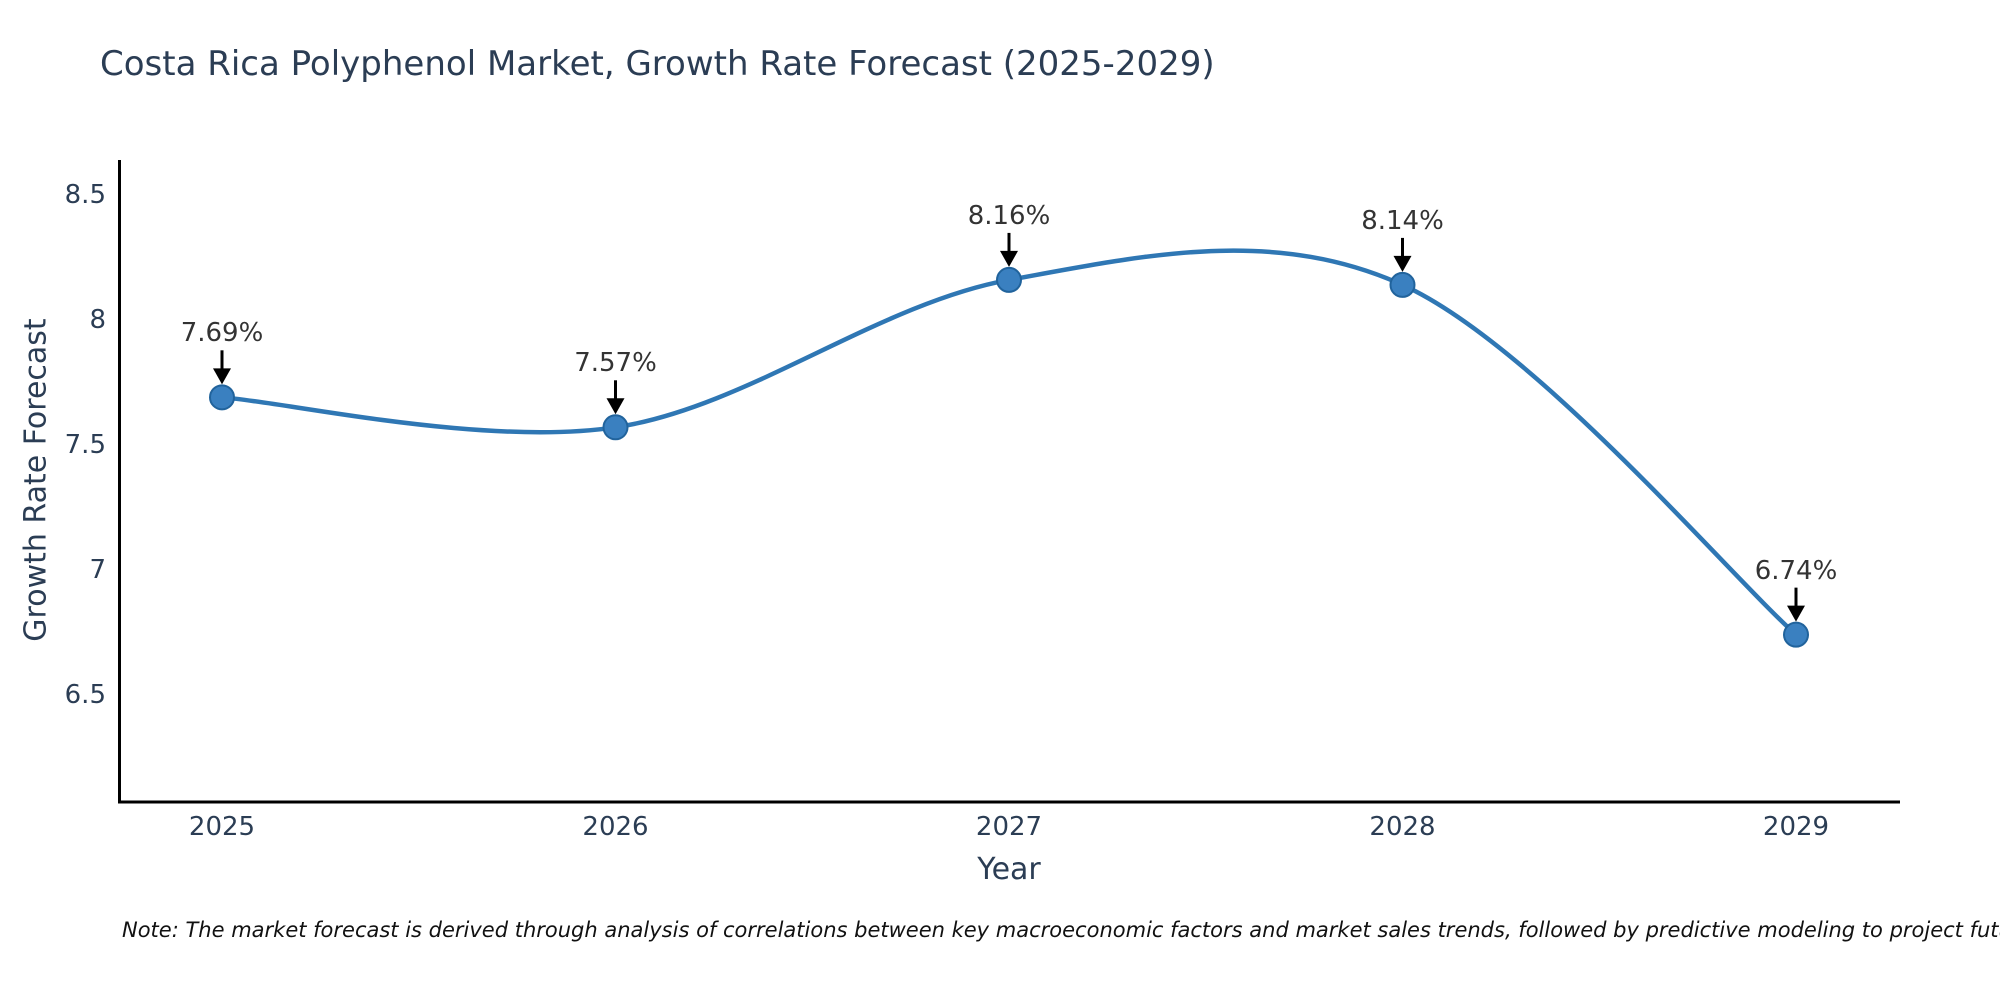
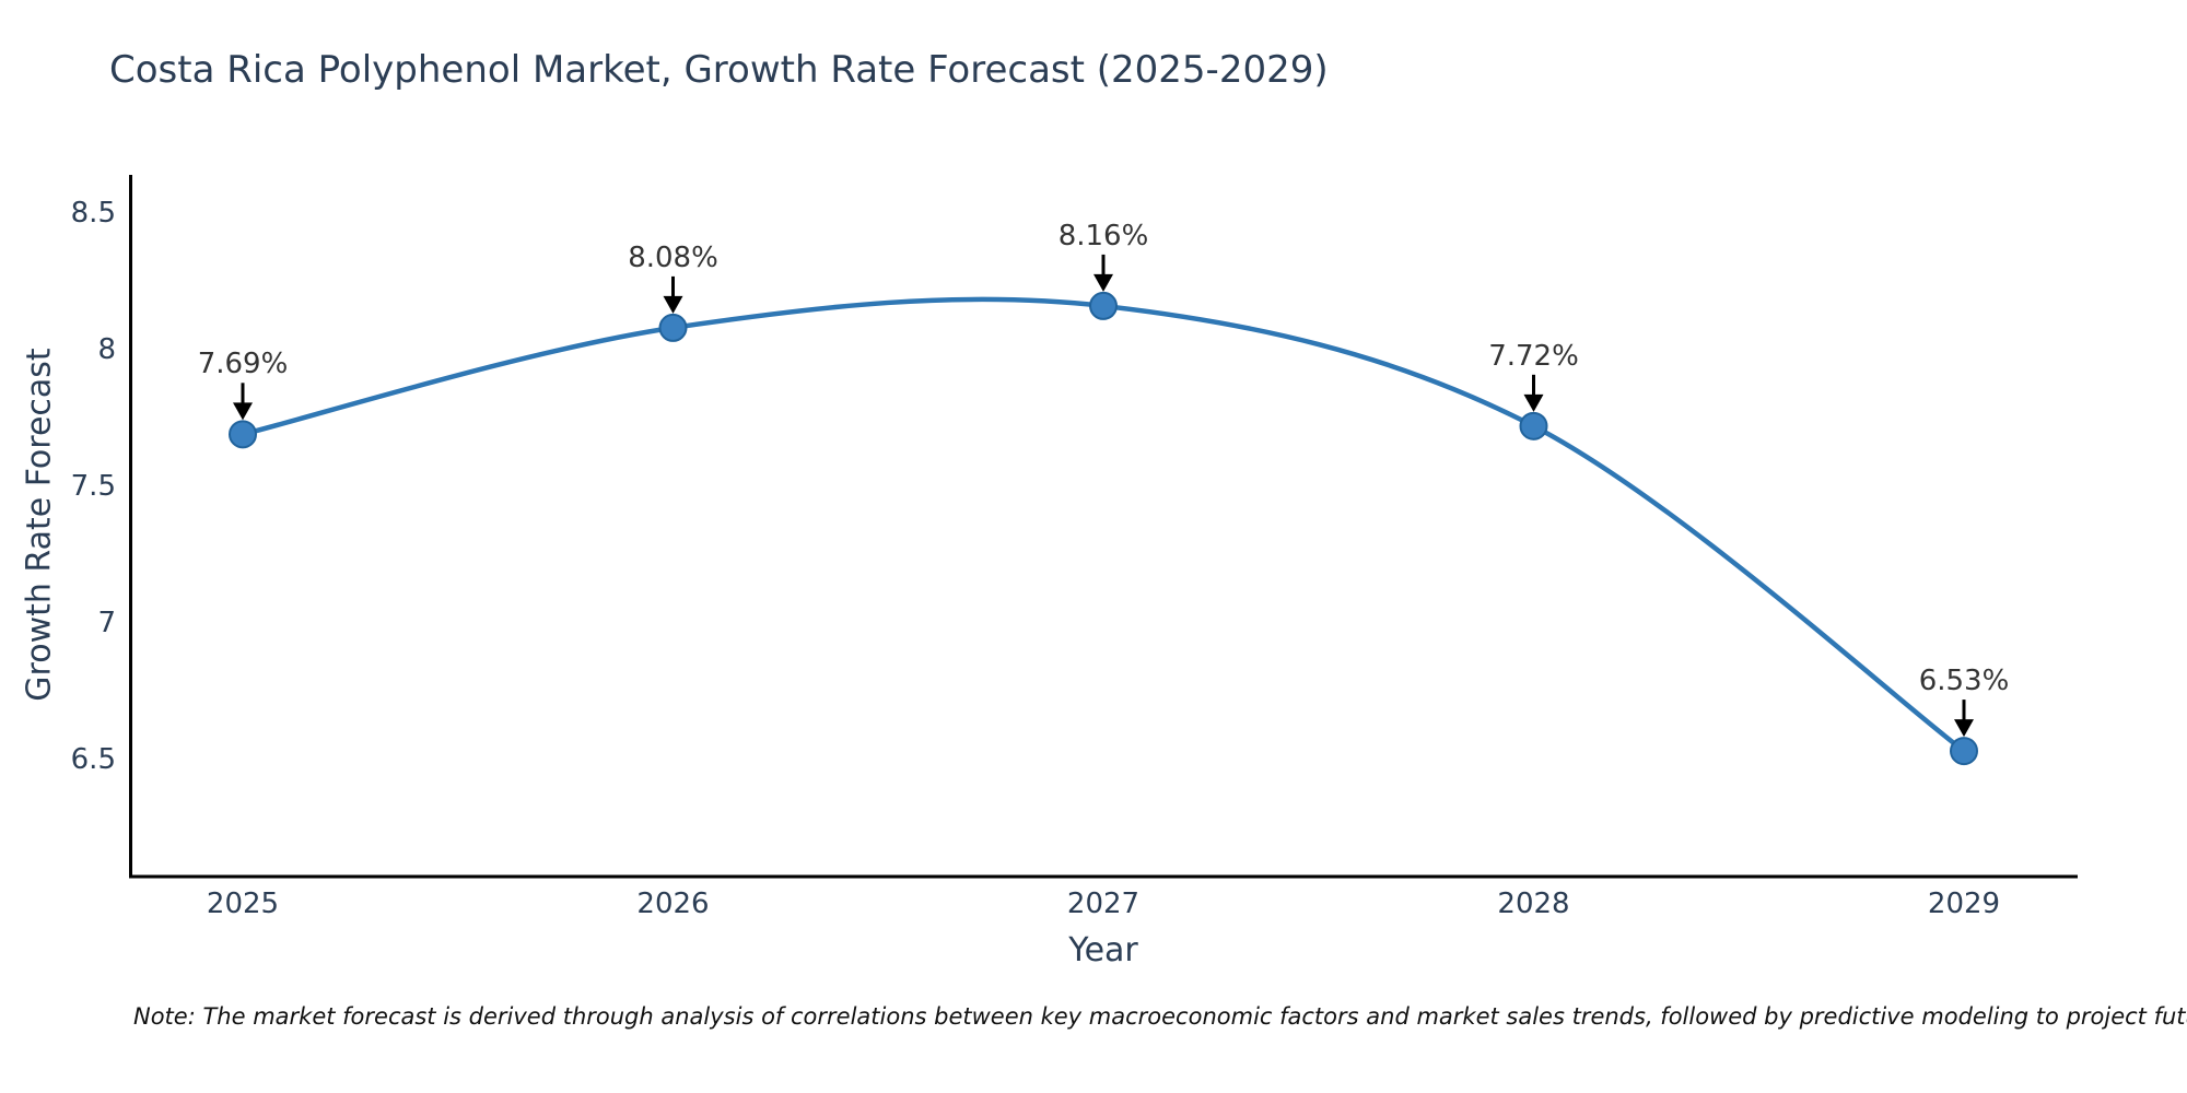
2026: 7.57% -> 8.08%
2028: 8.14% -> 7.72%
2029: 6.74% -> 6.53%
